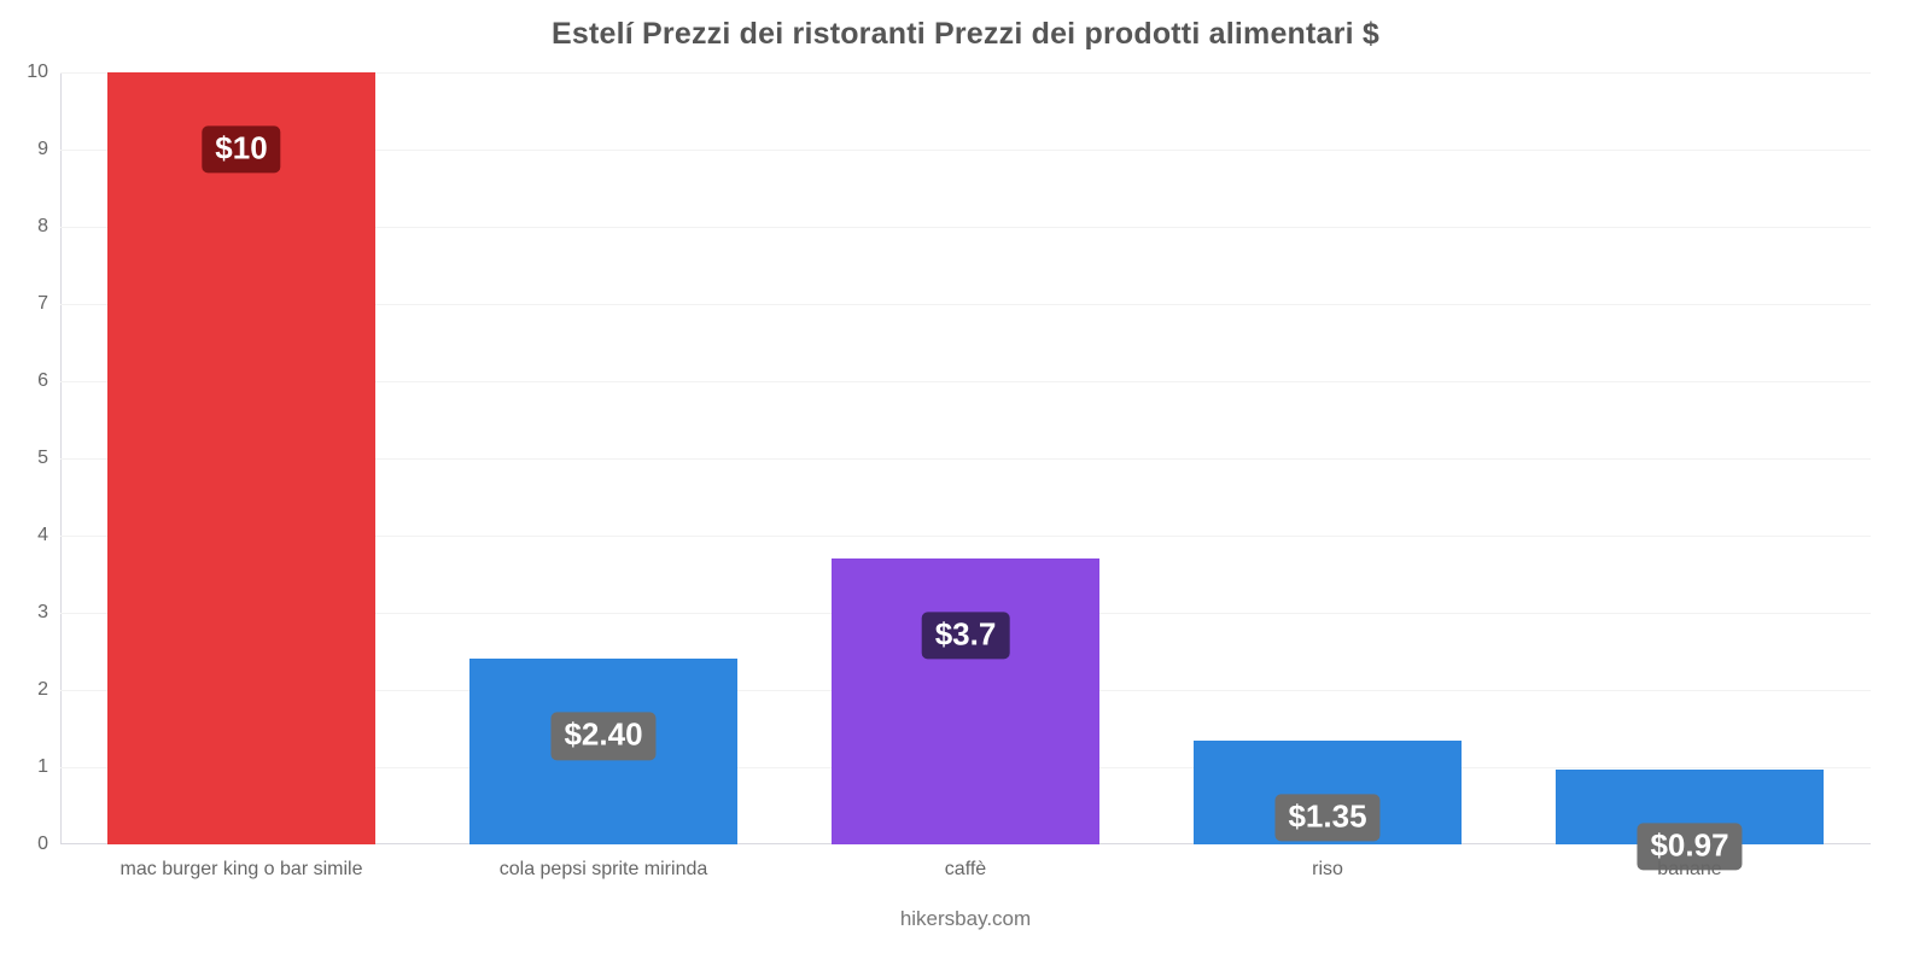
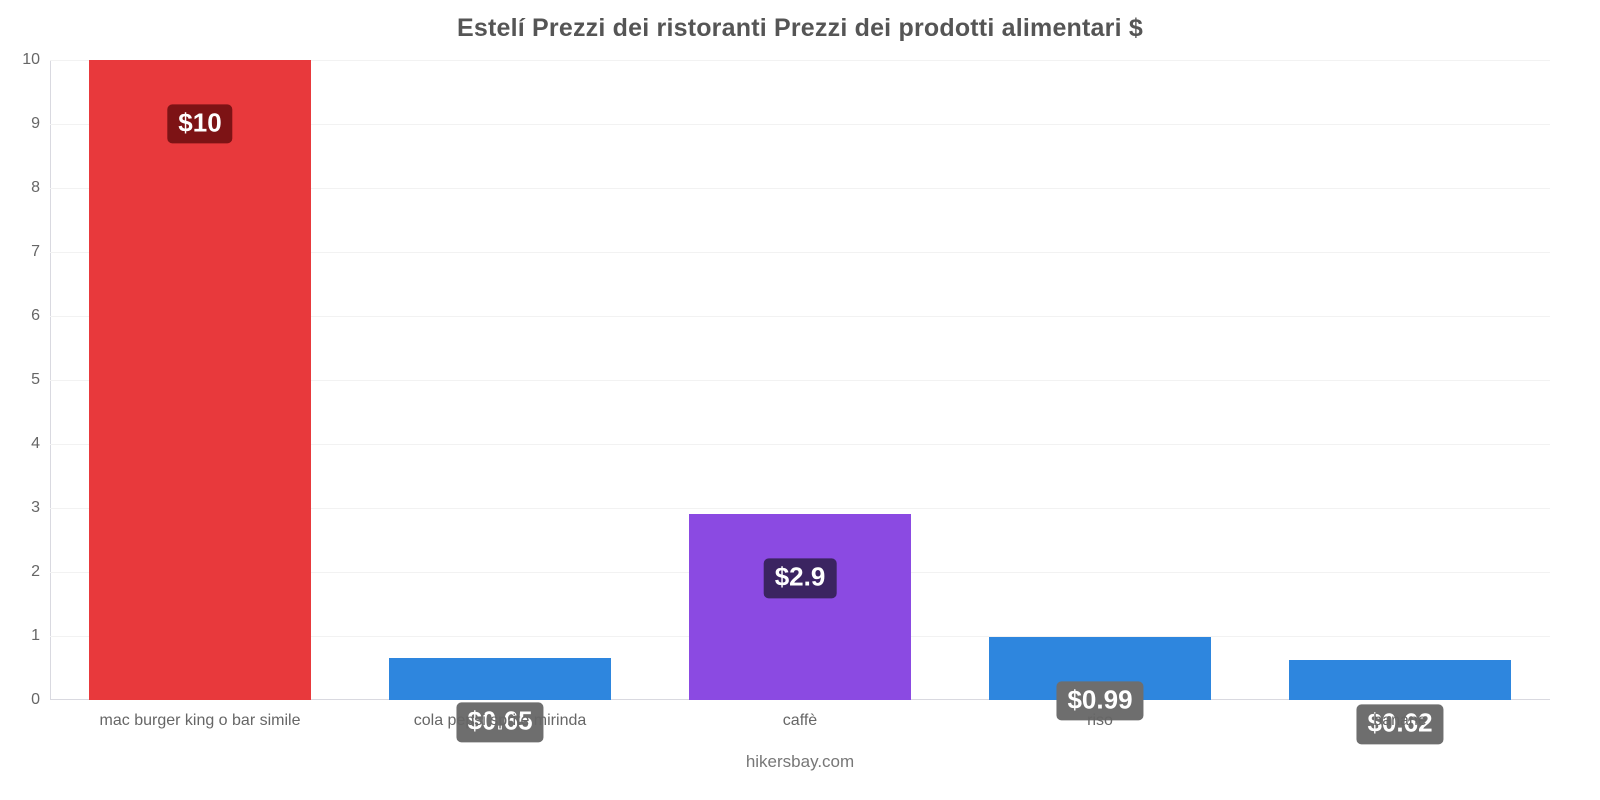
cola pepsi sprite mirinda: $2.40 -> $0.65
caffè: $3.7 -> $2.9
riso: $1.35 -> $0.99
banane: $0.97 -> $0.62
